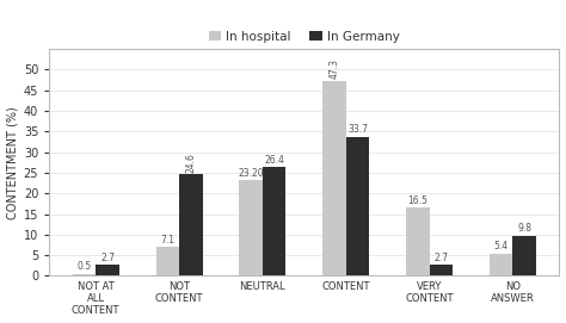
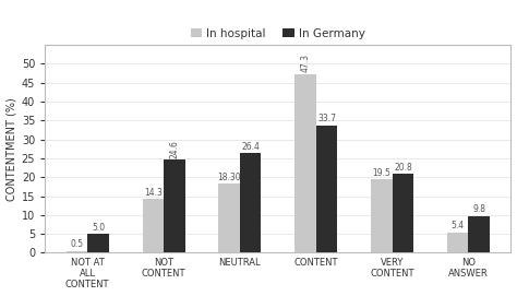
In Germany/NOT AT ALL CONTENT: 2.7 -> 5.0
In hospital/NOT CONTENT: 7.1 -> 14.3
In hospital/NEUTRAL: 23.20 -> 18.30
In hospital/VERY CONTENT: 16.5 -> 19.5
In Germany/VERY CONTENT: 2.7 -> 20.8
